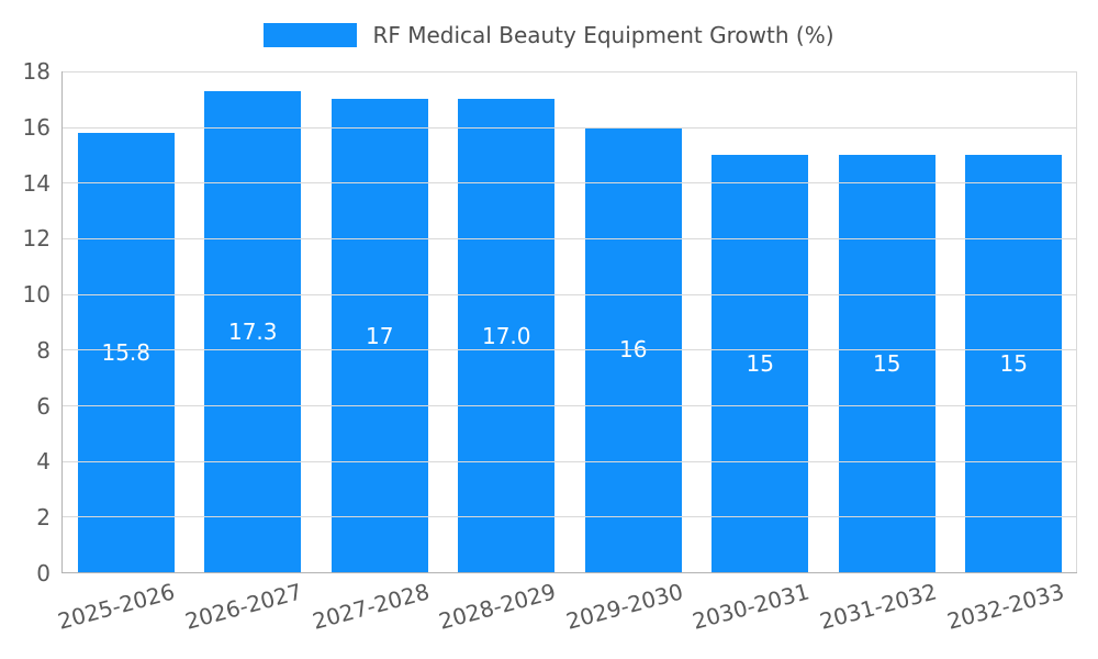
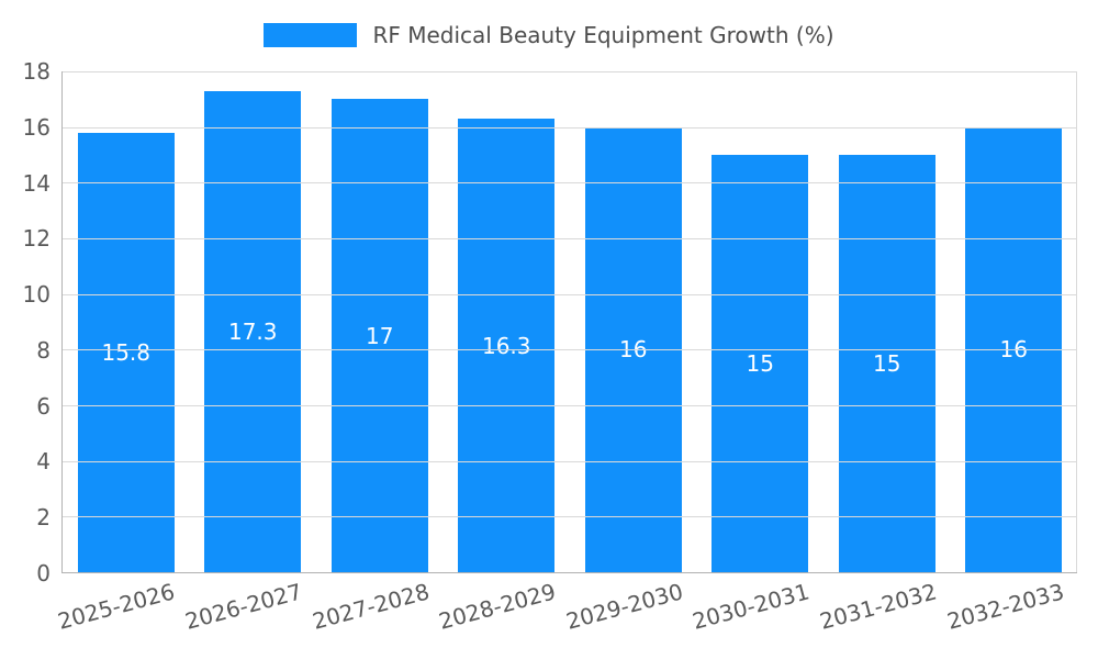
2028-2029: 17.0 -> 16.3
2032-2033: 15 -> 16
